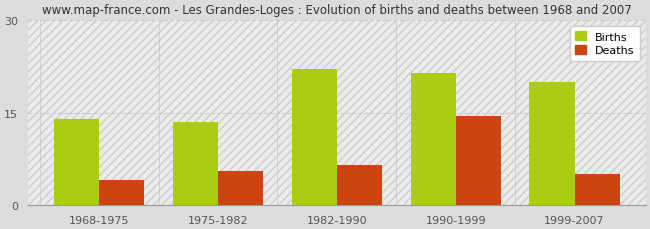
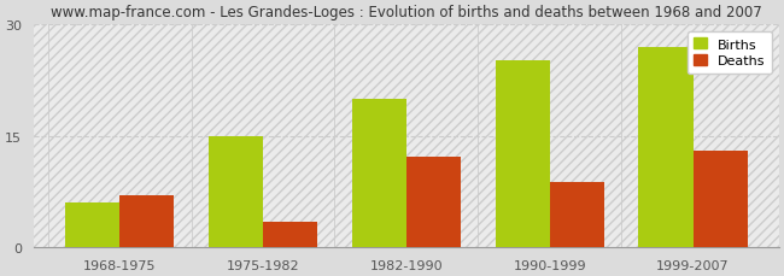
Births/1968-1975: 14.0 -> 6.0
Deaths/1968-1975: 4.0 -> 7.0
Births/1975-1982: 13.5 -> 15.0
Deaths/1975-1982: 5.5 -> 3.4
Births/1982-1990: 22.0 -> 20.0
Deaths/1982-1990: 6.5 -> 12.2
Births/1990-1999: 21.5 -> 25.2
Deaths/1990-1999: 14.5 -> 8.8
Births/1999-2007: 20.0 -> 27.0
Deaths/1999-2007: 5.0 -> 13.0
